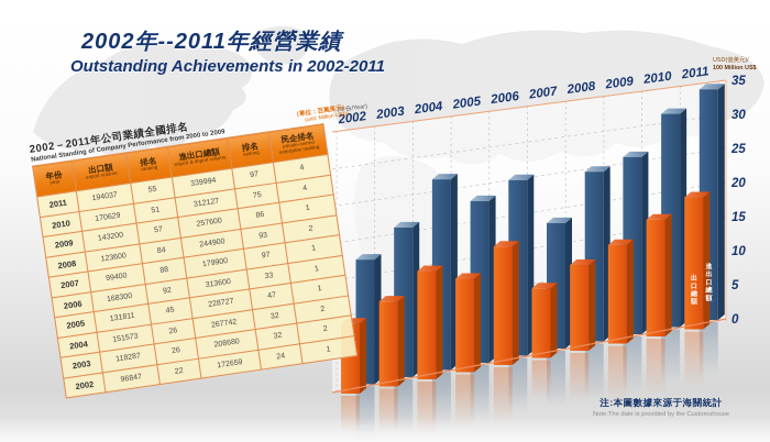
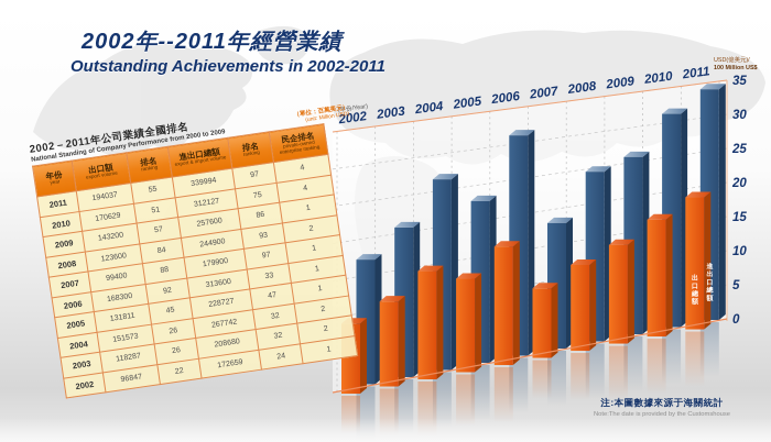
進出口總額/2006: 25 -> 31
